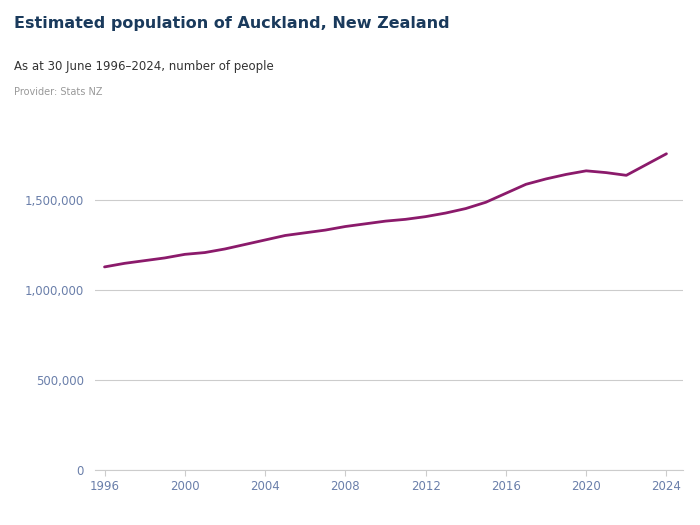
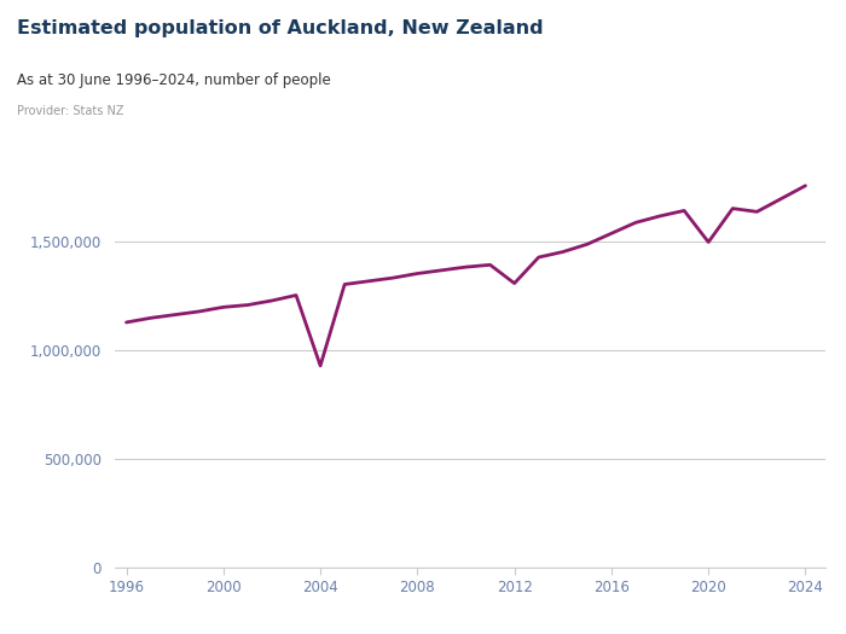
2004: 1,280,000 -> 930,000
2012: 1,410,000 -> 1,310,000
2020: 1,660,000 -> 1,500,000
